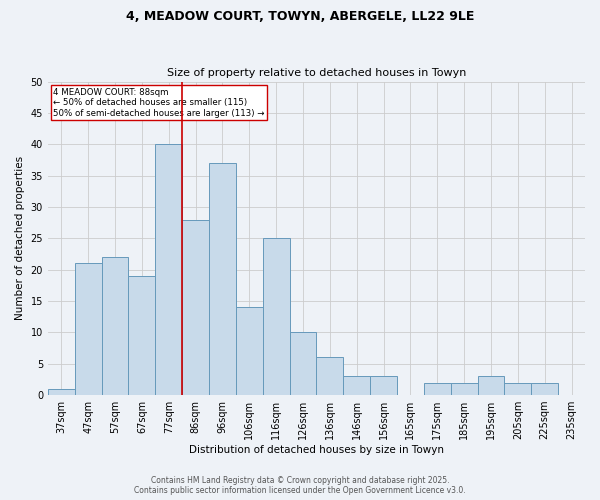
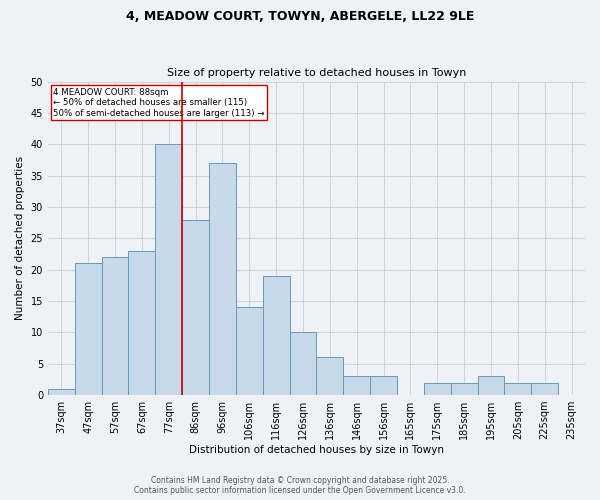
67sqm: 19 -> 23
116sqm: 25 -> 19
